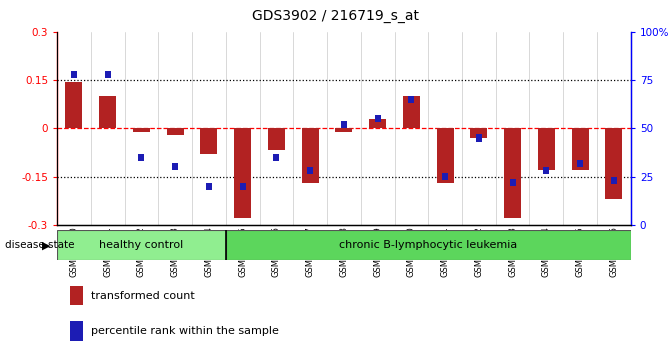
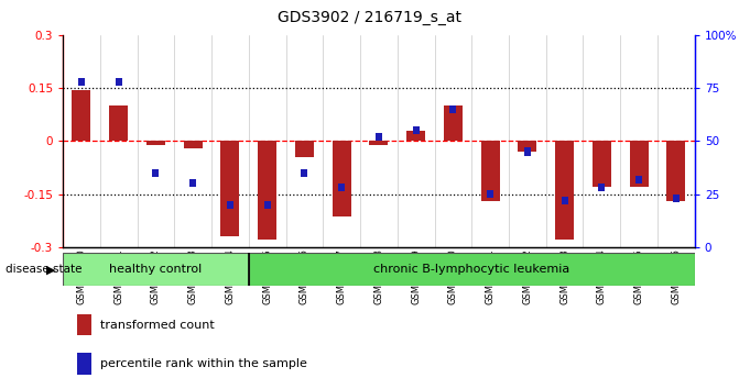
GSM658014: -0.080 -> -0.270
GSM658016: -0.068 -> -0.045
GSM658017: -0.170 -> -0.215
GSM658026: -0.220 -> -0.170
